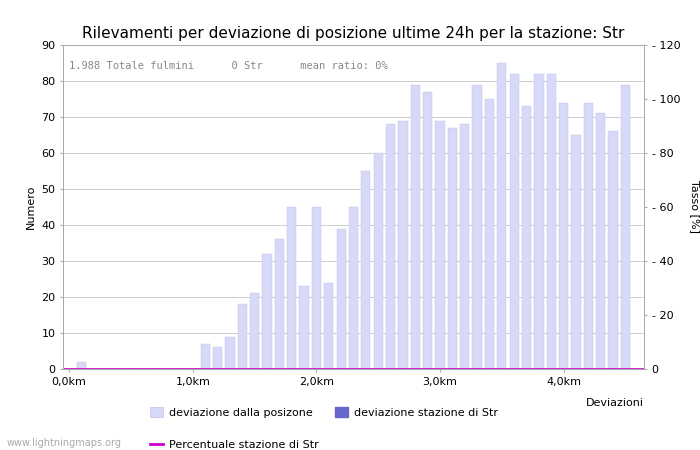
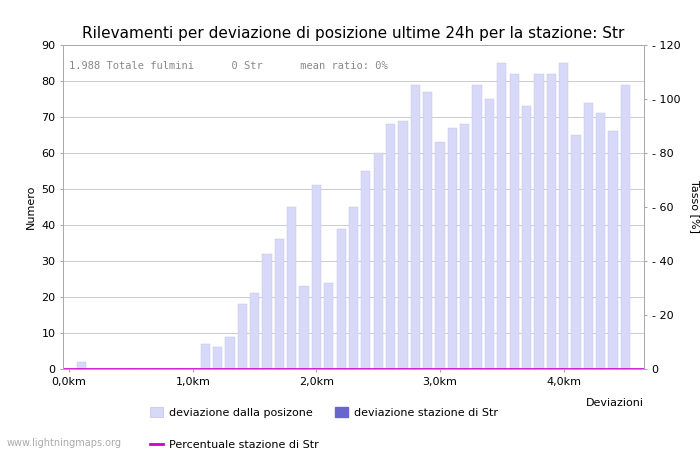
2,0km: 45 -> 51
3,0km: 69 -> 63
4,0km: 74 -> 85
